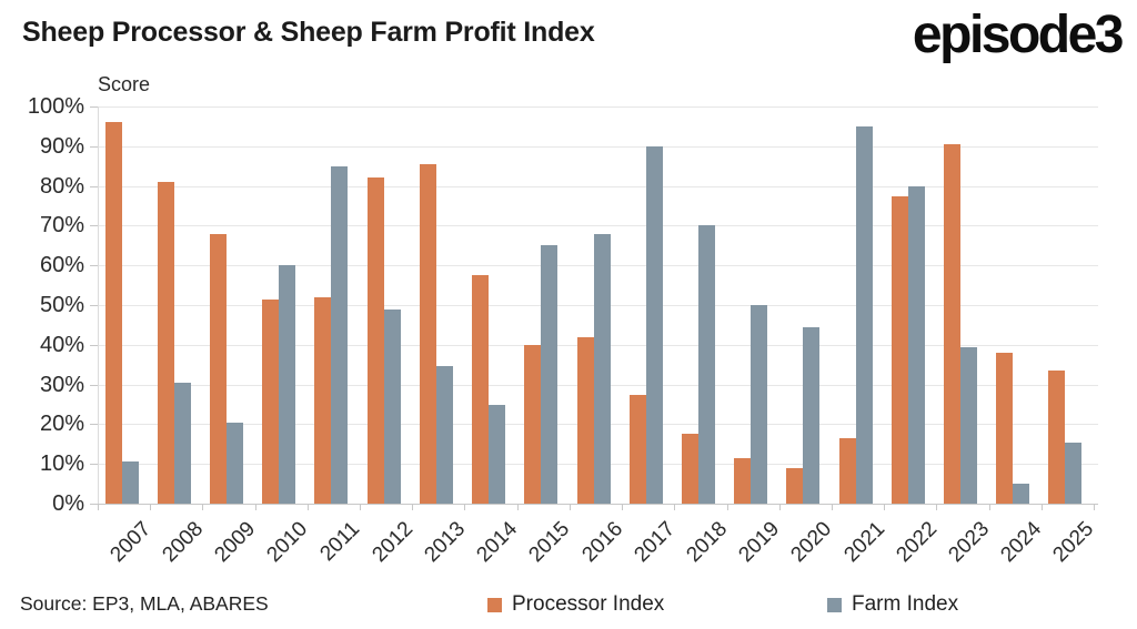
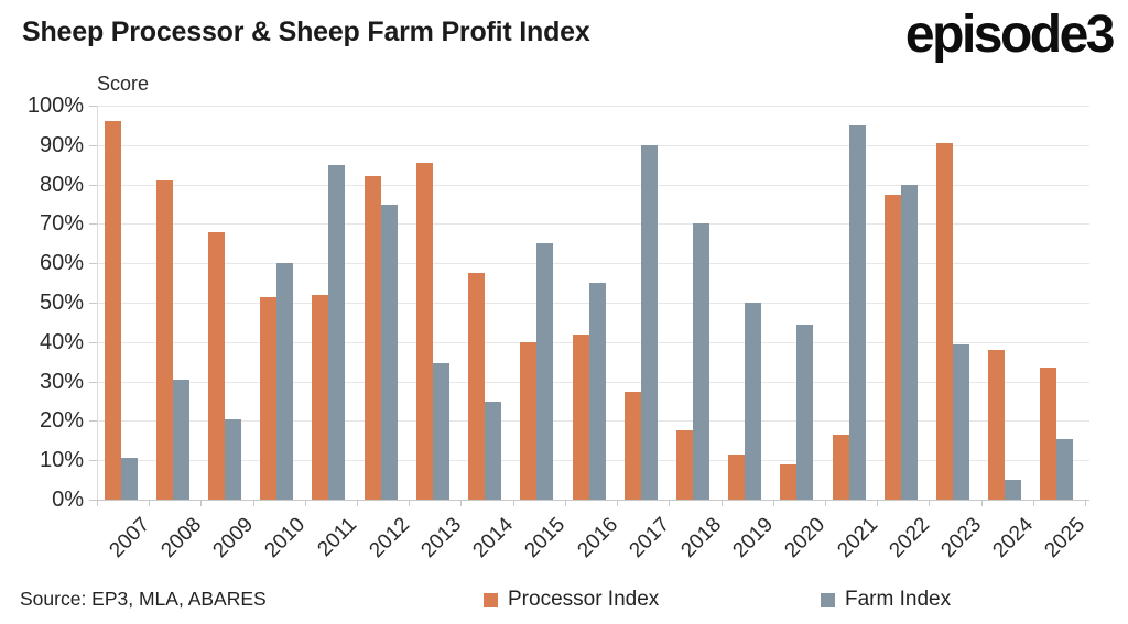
Farm Index/2012: 49% -> 75%
Farm Index/2016: 68% -> 55%
